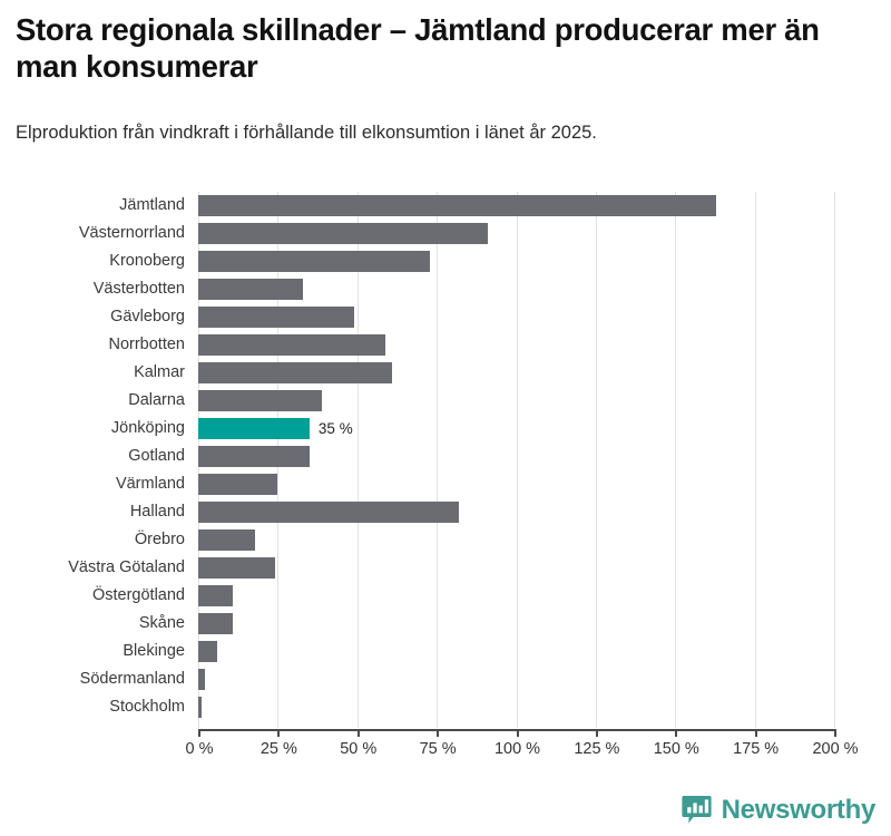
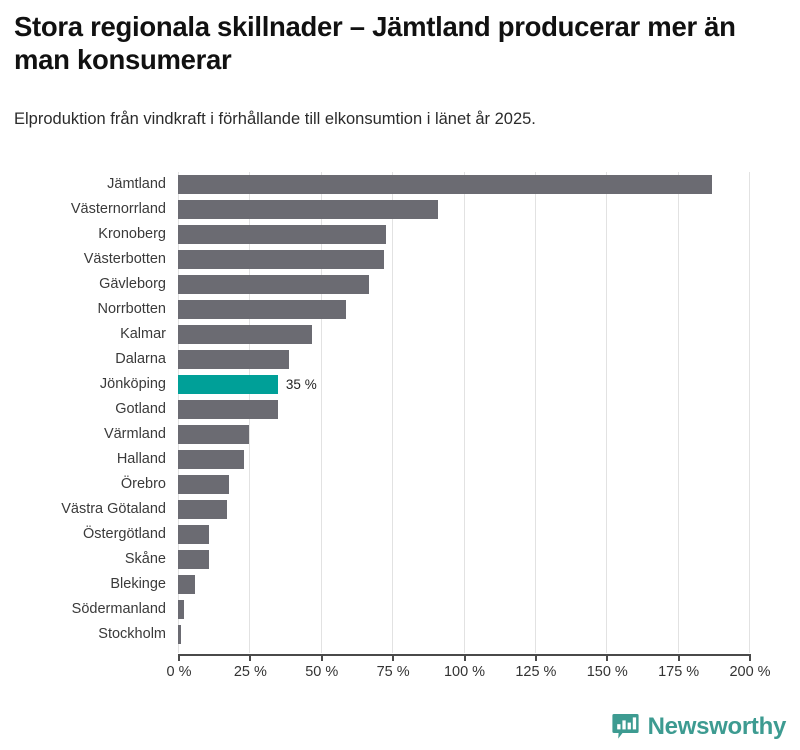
Jämtland: 163% -> 187%
Västerbotten: 33% -> 72%
Gävleborg: 49% -> 67%
Kalmar: 61% -> 47%
Halland: 82% -> 23%
Västra Götaland: 24% -> 17%
